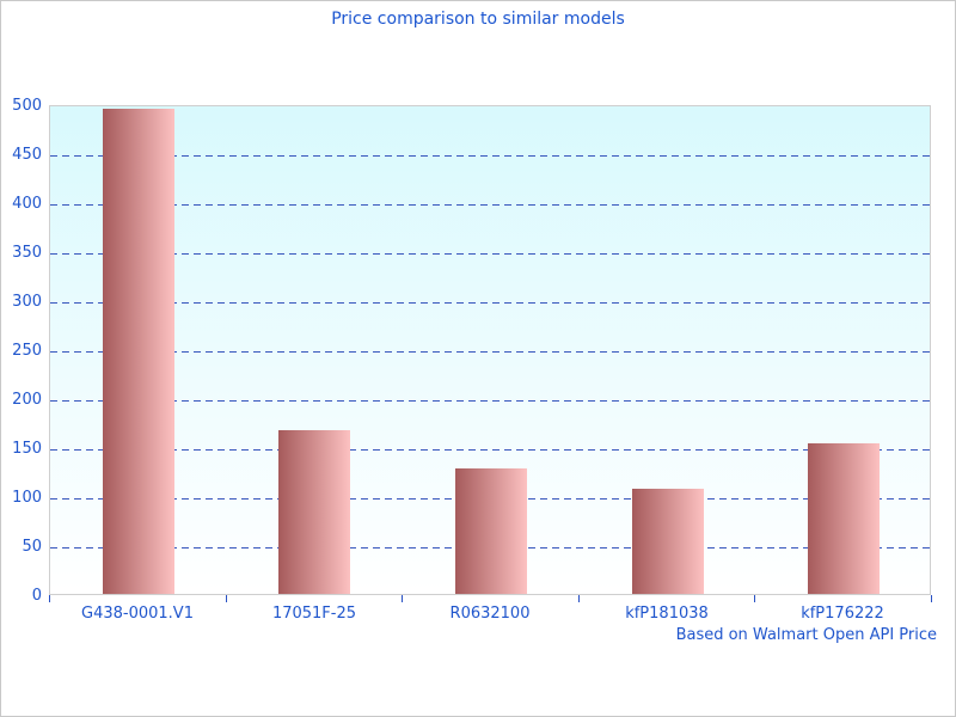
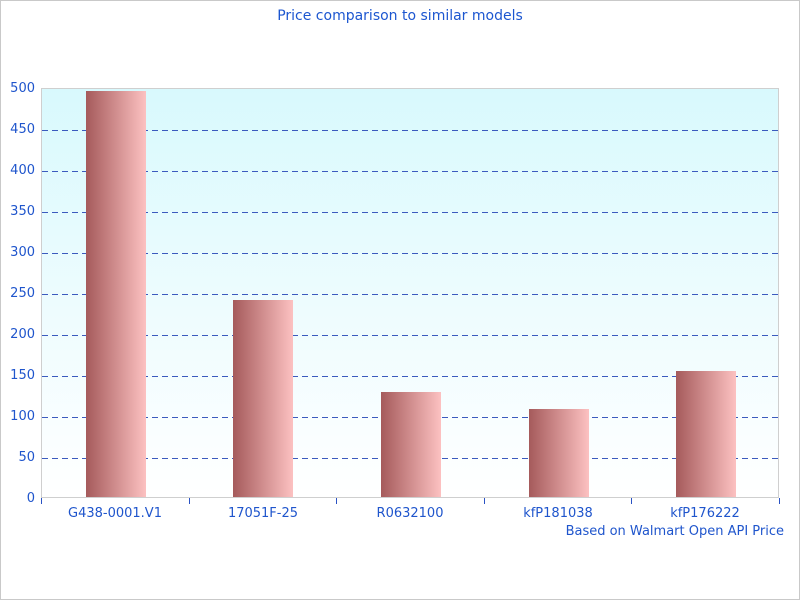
17051F-25: 170 -> 240
